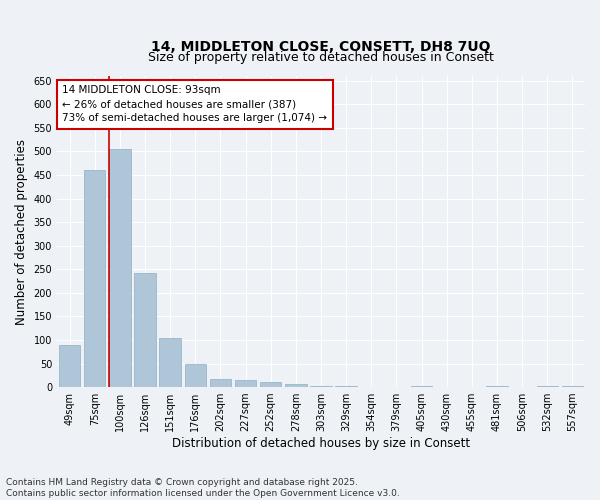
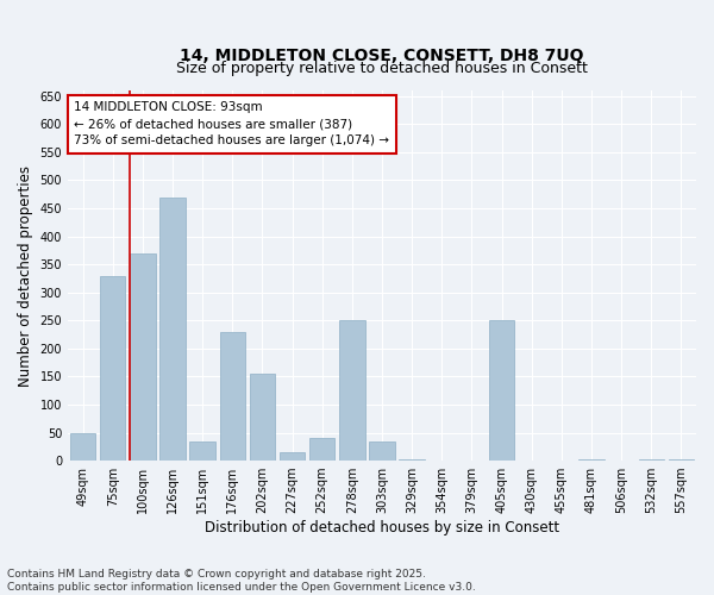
49sqm: 90 -> 50
75sqm: 460 -> 330
100sqm: 505 -> 370
126sqm: 242 -> 470
151sqm: 105 -> 35
176sqm: 48 -> 230
202sqm: 18 -> 155
252sqm: 10 -> 40
278sqm: 7 -> 250
303sqm: 3 -> 35
405sqm: 3 -> 250
